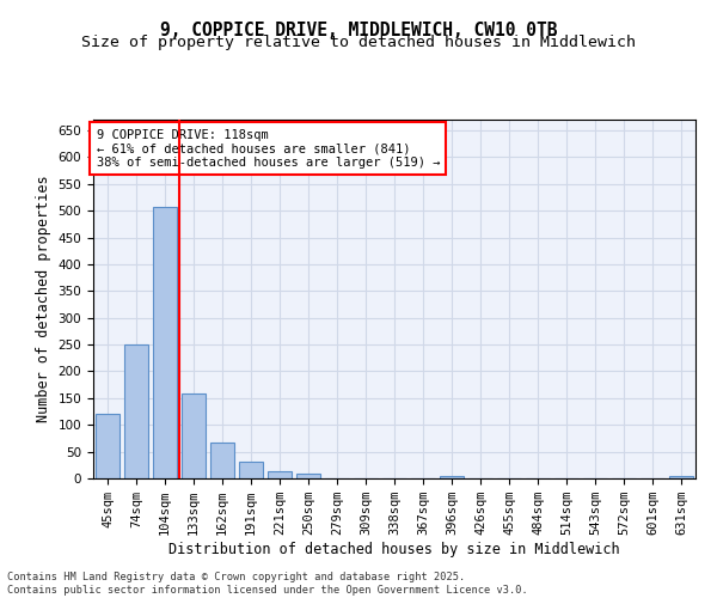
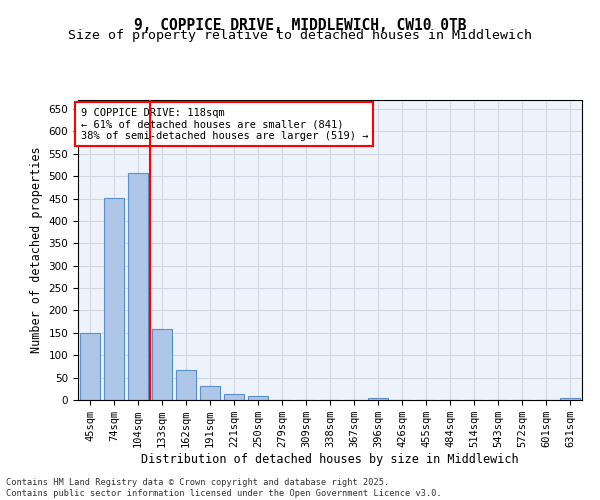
45sqm: 120 -> 150
74sqm: 250 -> 451
